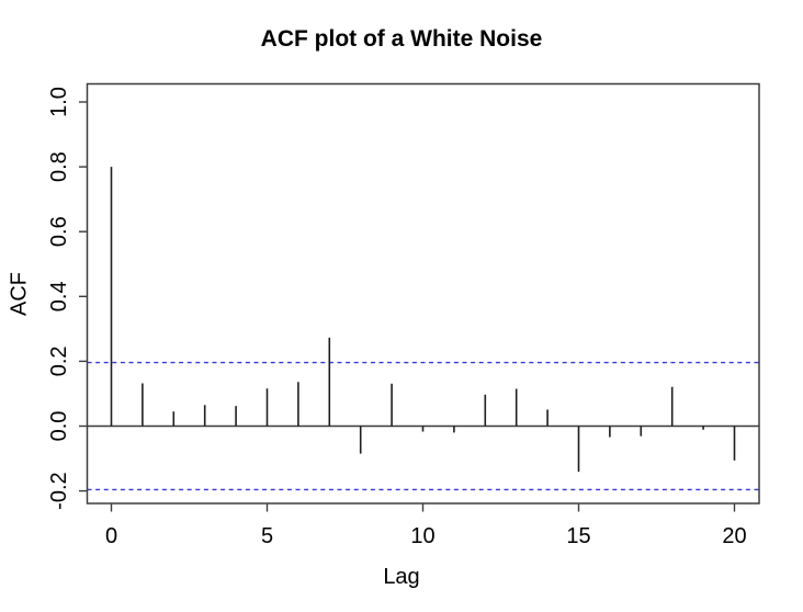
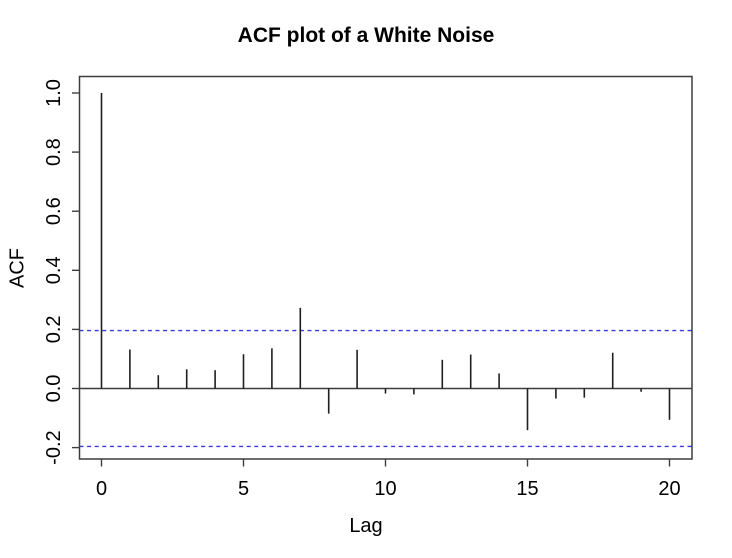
0: 0.80 -> 1.00
